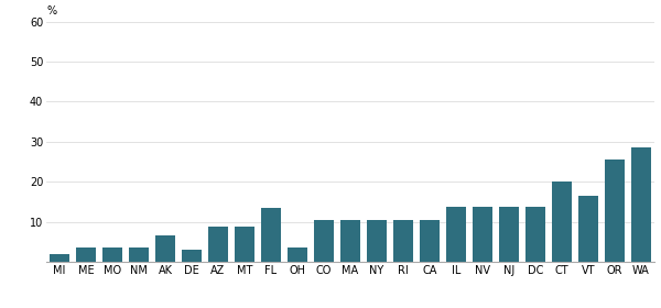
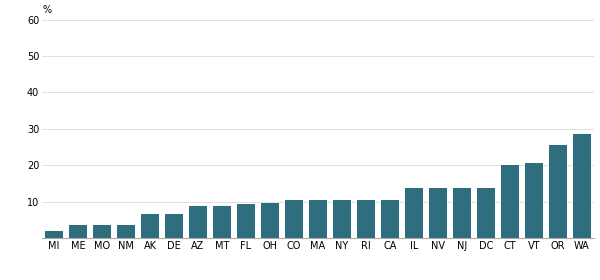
DE: 3.0 -> 6.7
FL: 13.5 -> 9.3
OH: 3.5 -> 9.6
VT: 16.5 -> 20.5
